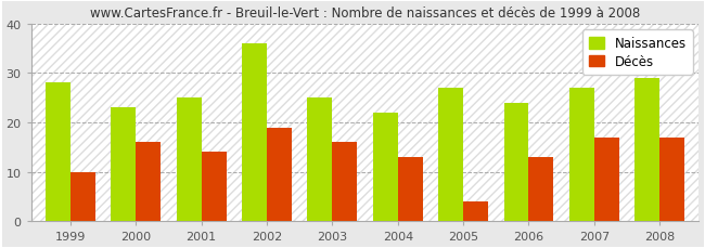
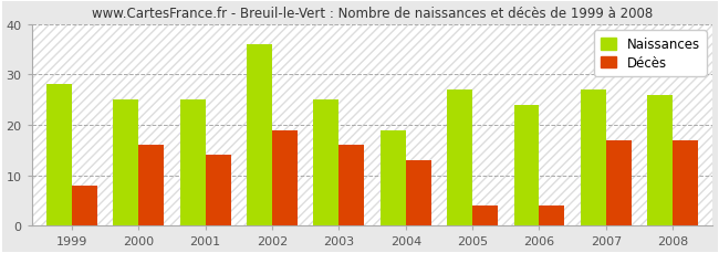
Décès/1999: 10 -> 8
Naissances/2000: 23 -> 25
Naissances/2004: 22 -> 19
Décès/2006: 13 -> 4
Naissances/2008: 29 -> 26
